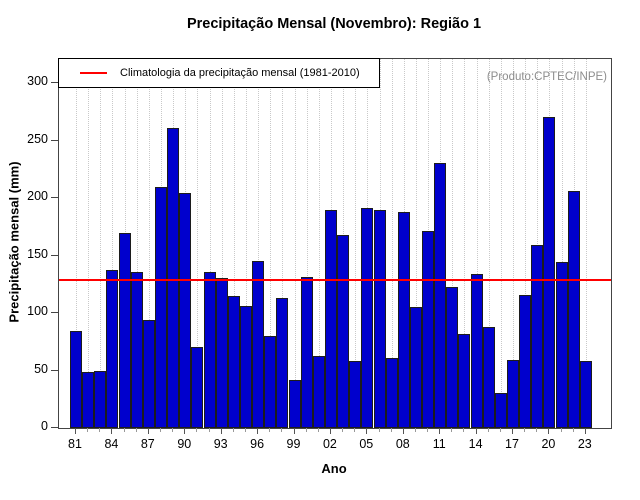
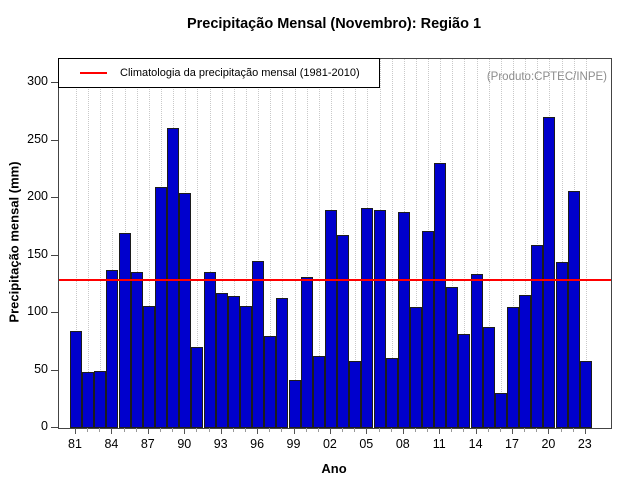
87: 94 -> 106
93: 130 -> 117
17: 59 -> 105
